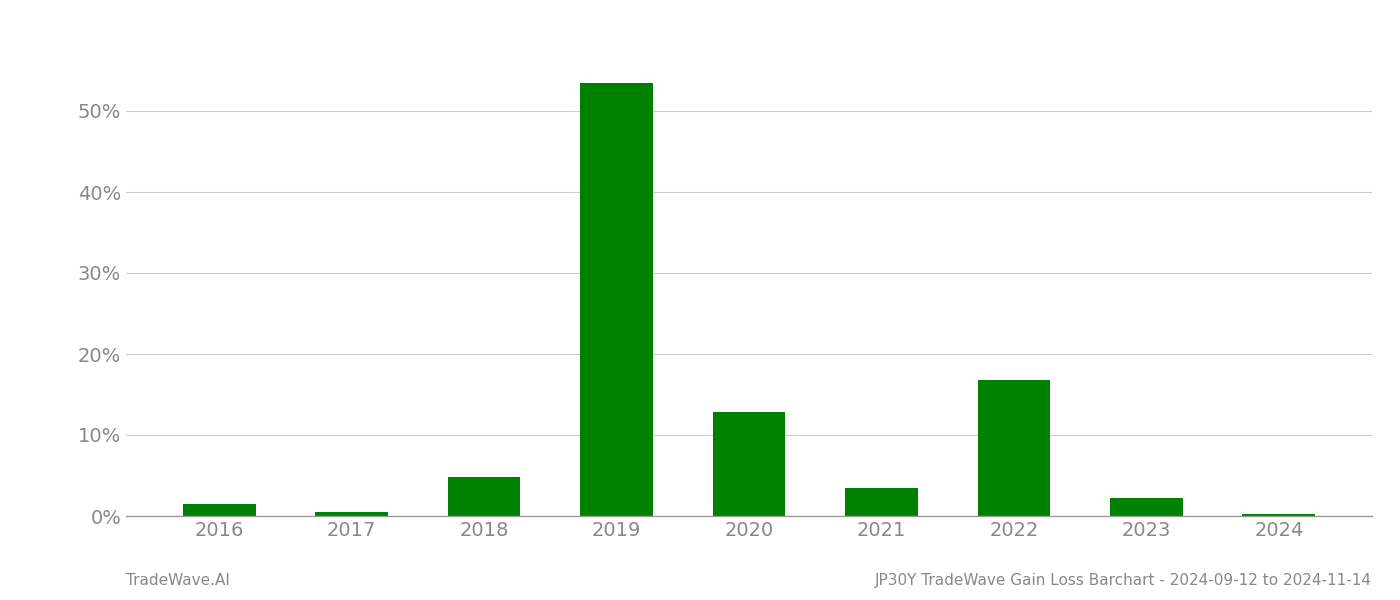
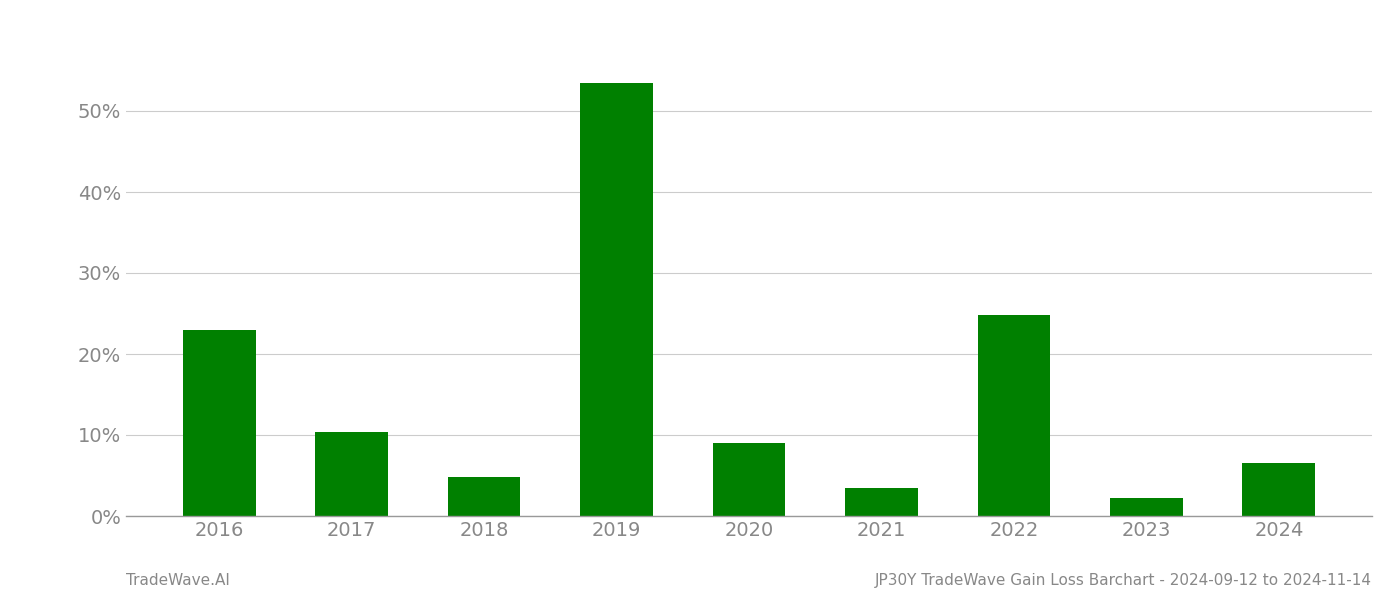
2016: 1.5% -> 23.0%
2017: 0.5% -> 10.4%
2020: 12.8% -> 9.0%
2022: 16.8% -> 24.8%
2024: 0.2% -> 6.6%
